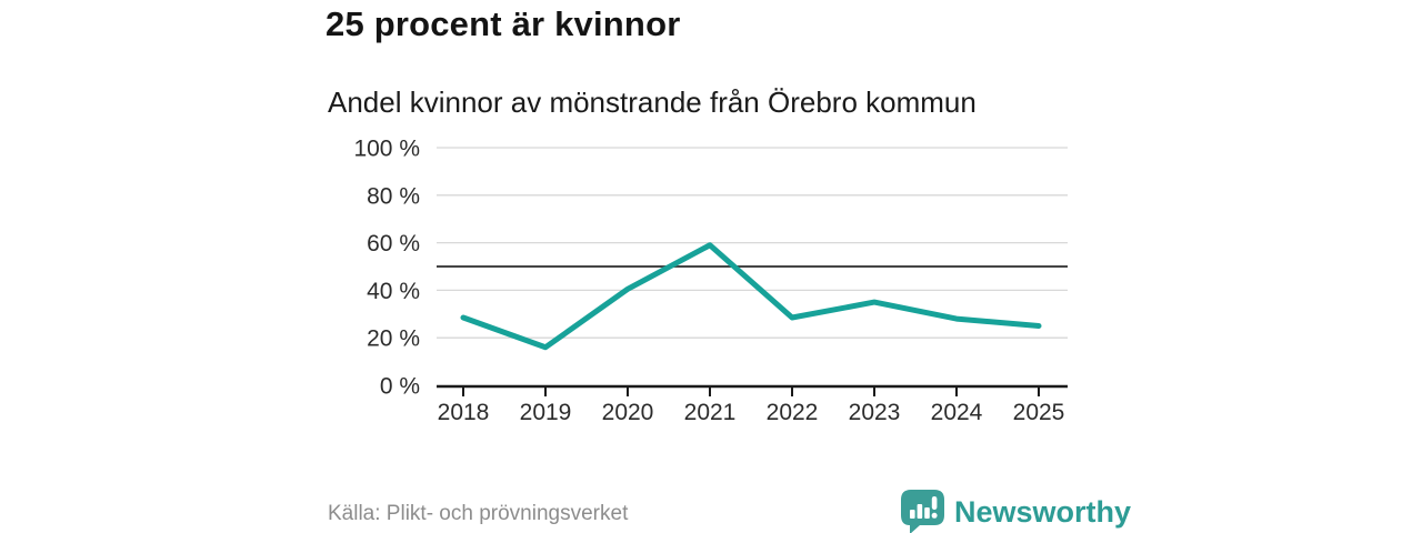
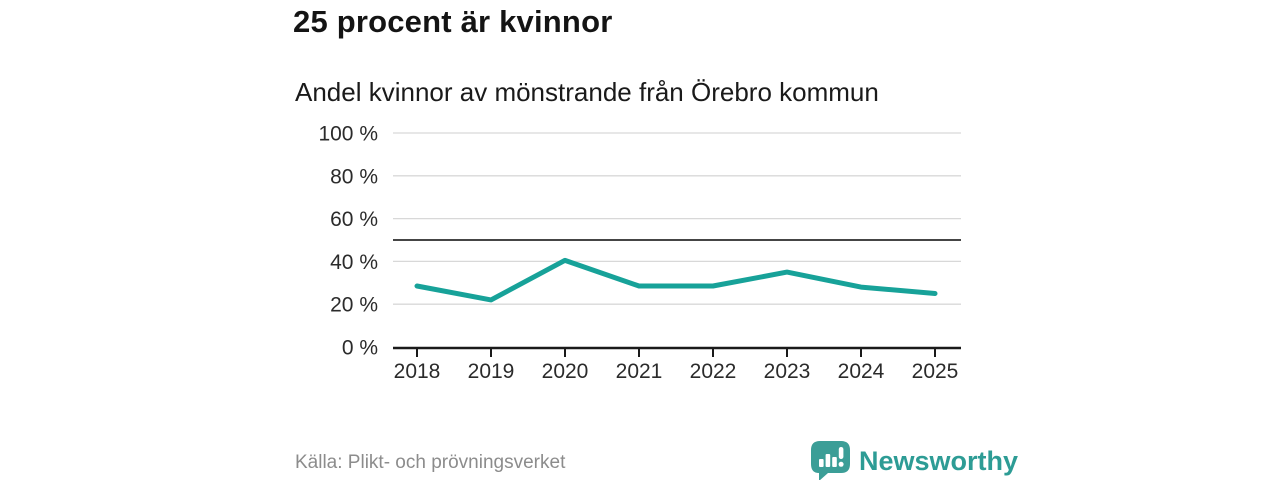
2019: 16% -> 22%
2021: 59% -> 28%
